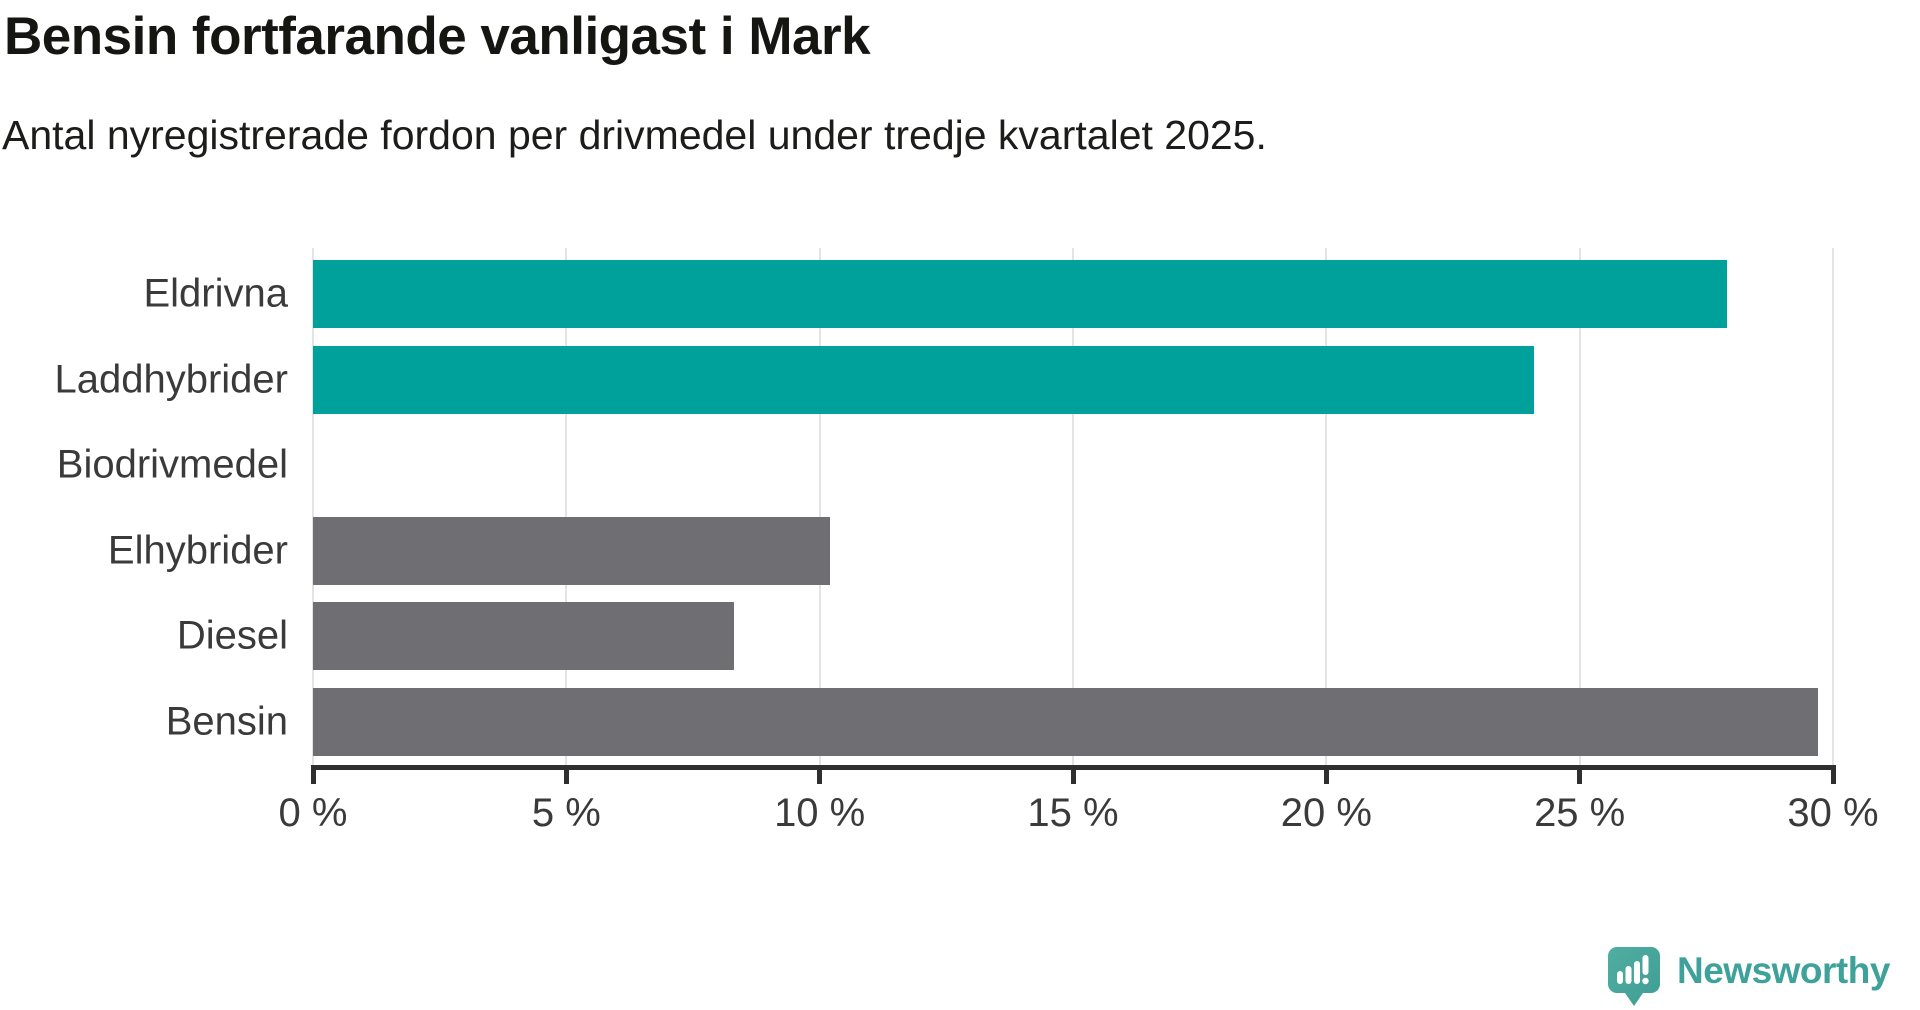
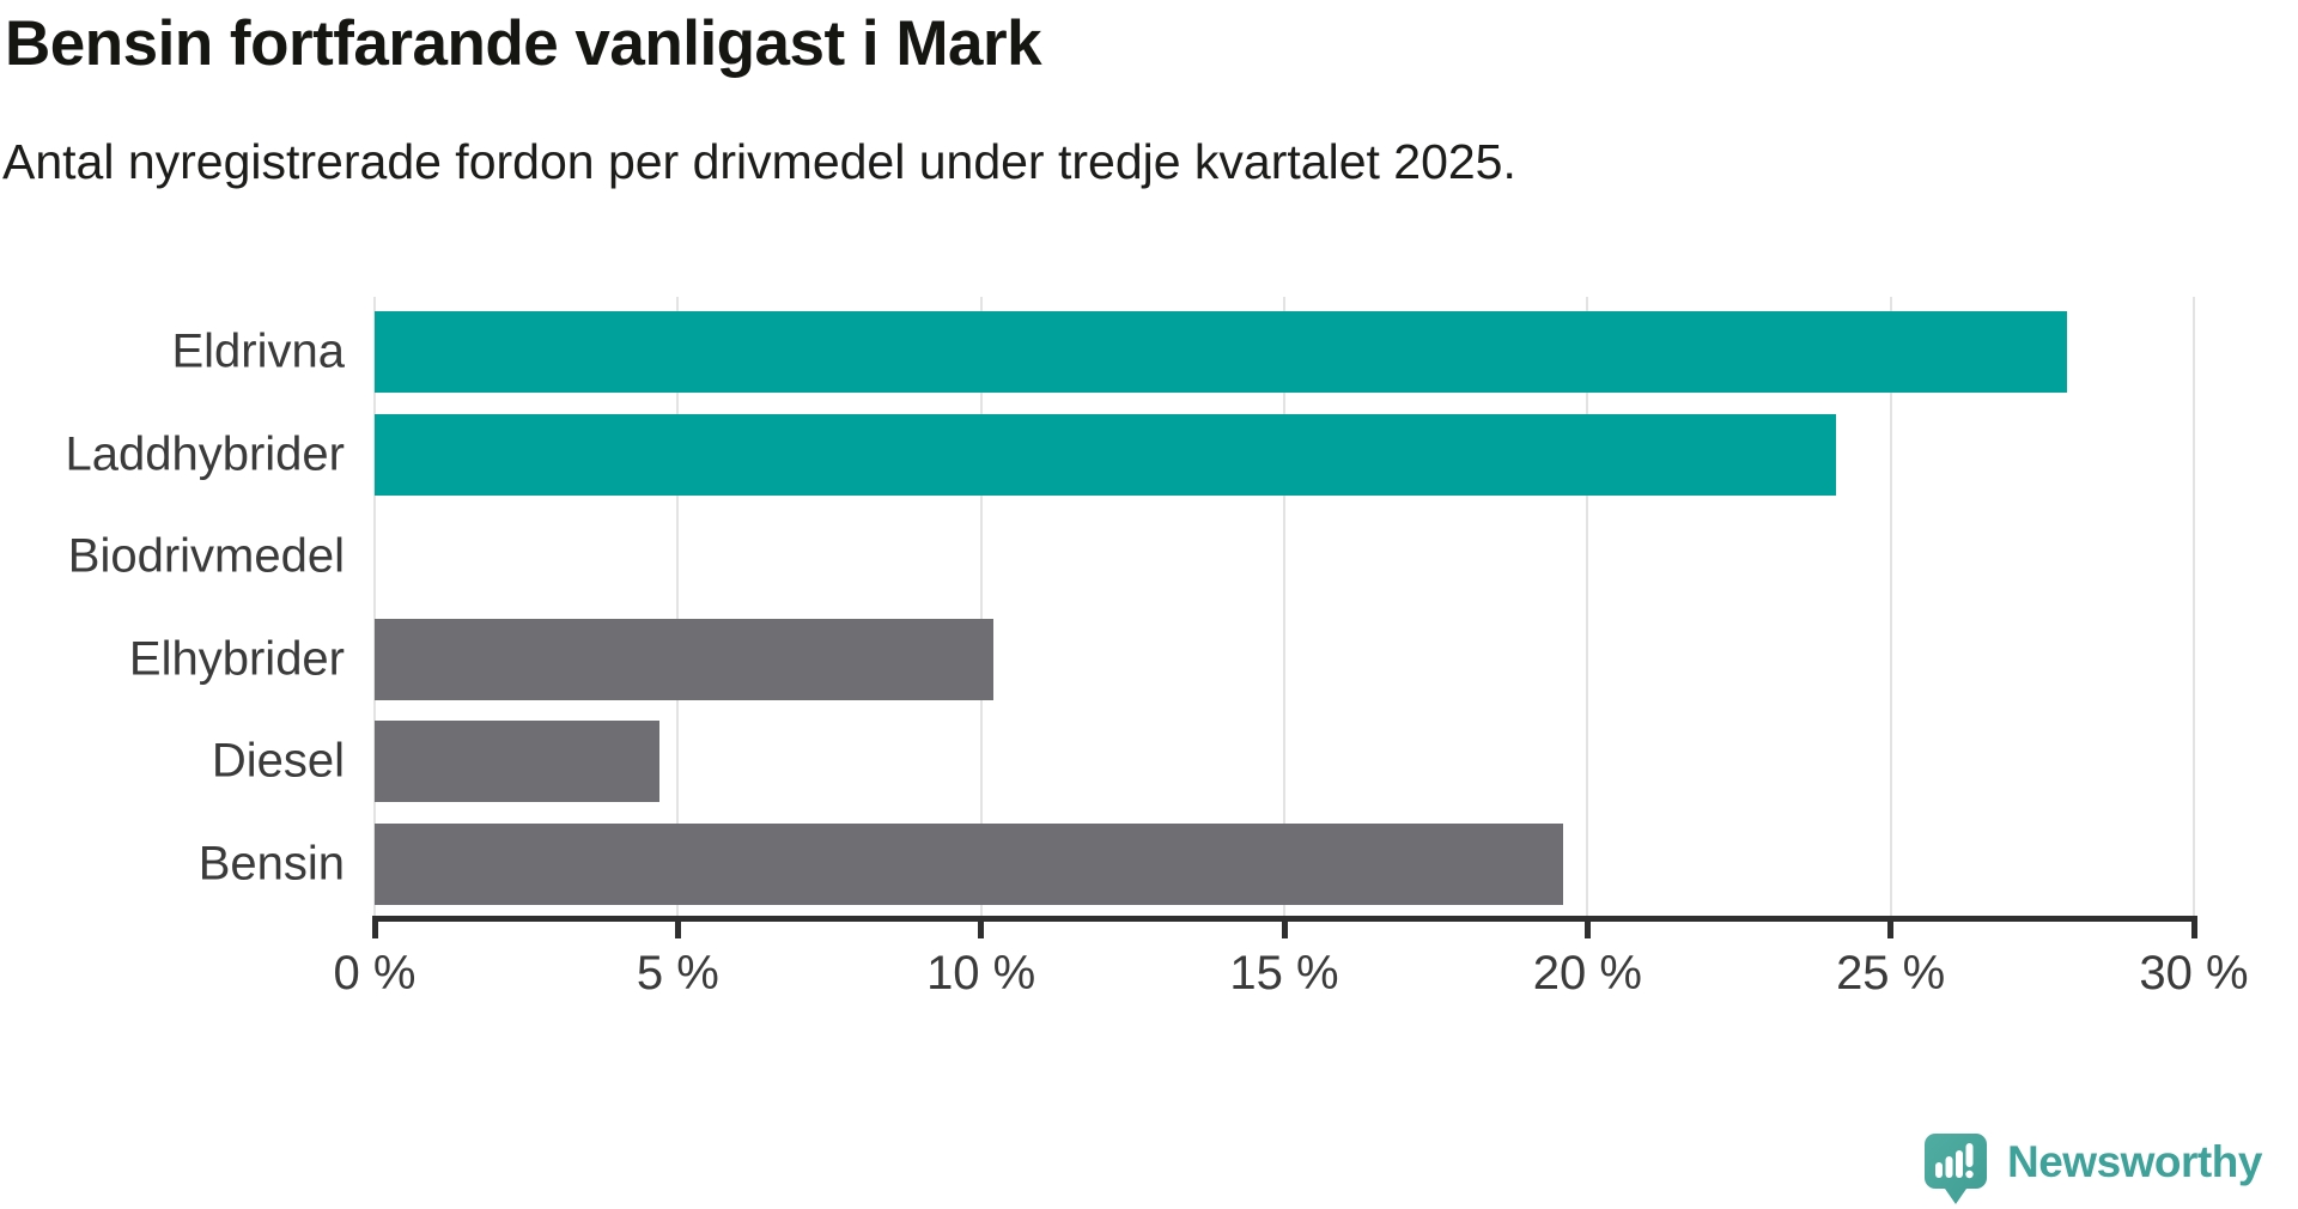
Diesel: 8.3% -> 4.7%
Bensin: 29.7% -> 19.6%
